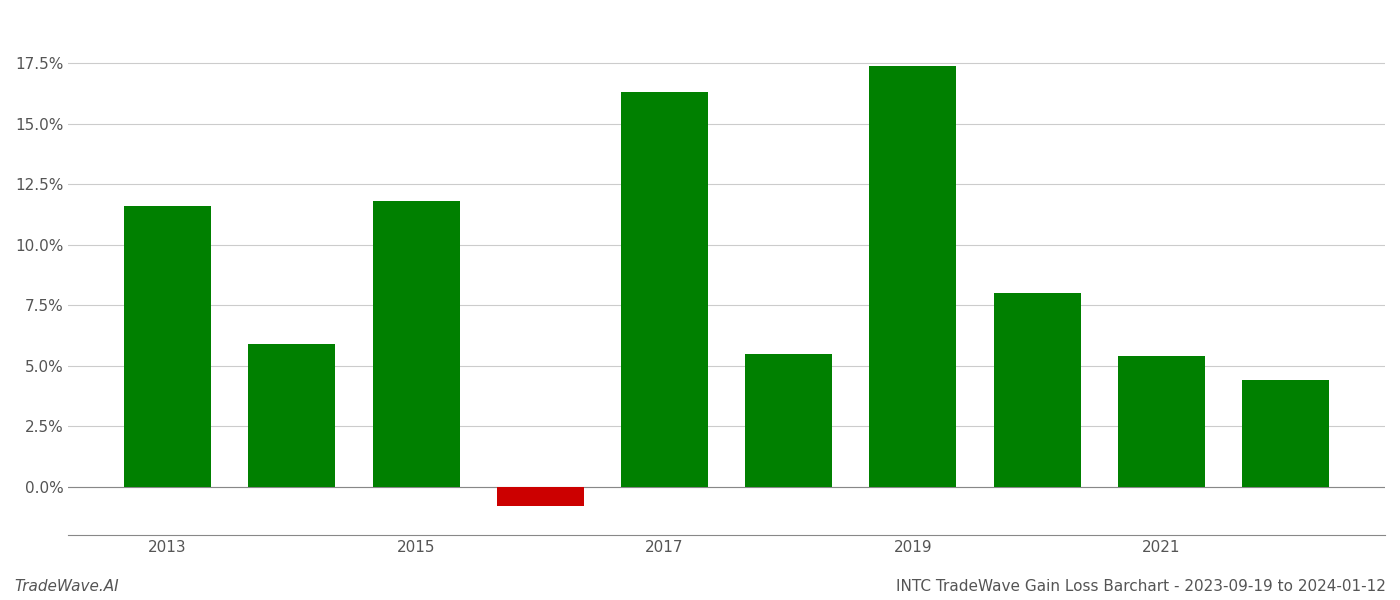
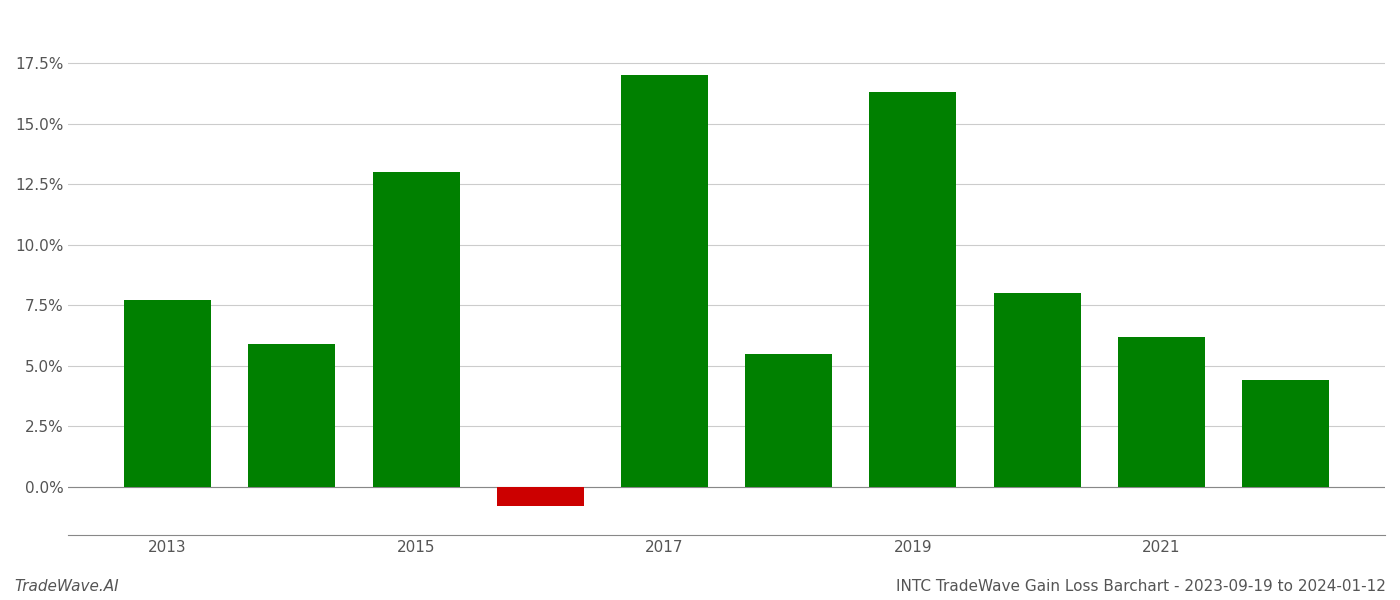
2013: 11.6% -> 7.7%
2015: 11.8% -> 13.0%
2017: 16.3% -> 17.0%
2019: 17.4% -> 16.3%
2021: 5.4% -> 6.2%
